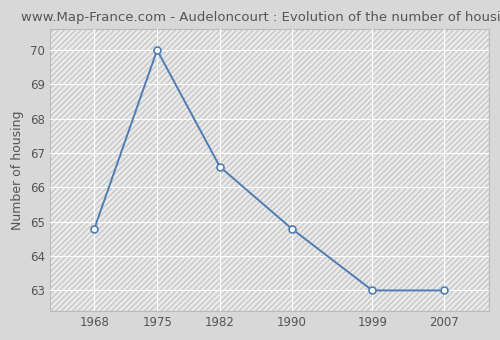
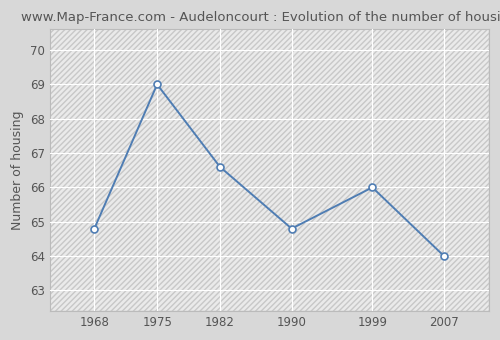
1975: 70.0 -> 69.0
1999: 63.0 -> 66.0
2007: 63.0 -> 64.0
